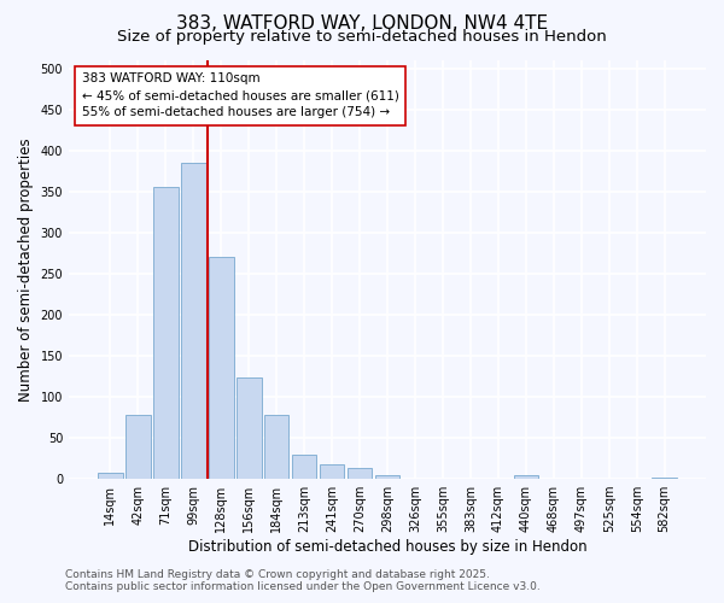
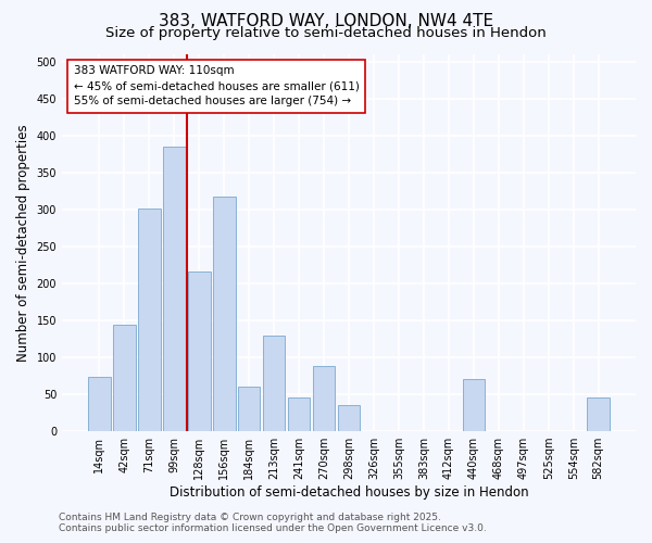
14sqm: 8 -> 74
42sqm: 78 -> 144
71sqm: 355 -> 302
128sqm: 270 -> 216
156sqm: 123 -> 318
184sqm: 78 -> 60
213sqm: 30 -> 130
241sqm: 18 -> 46
270sqm: 13 -> 88
298sqm: 4 -> 36
440sqm: 5 -> 70
582sqm: 2 -> 46
